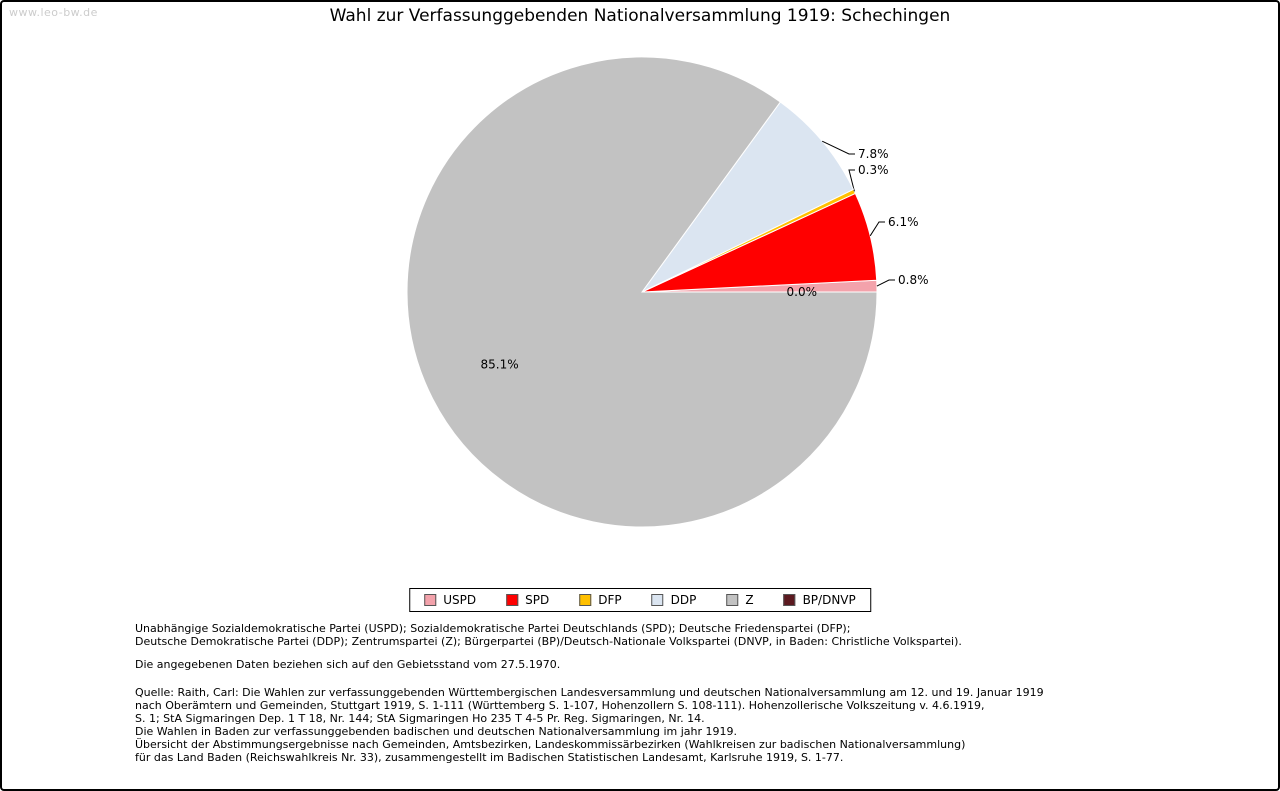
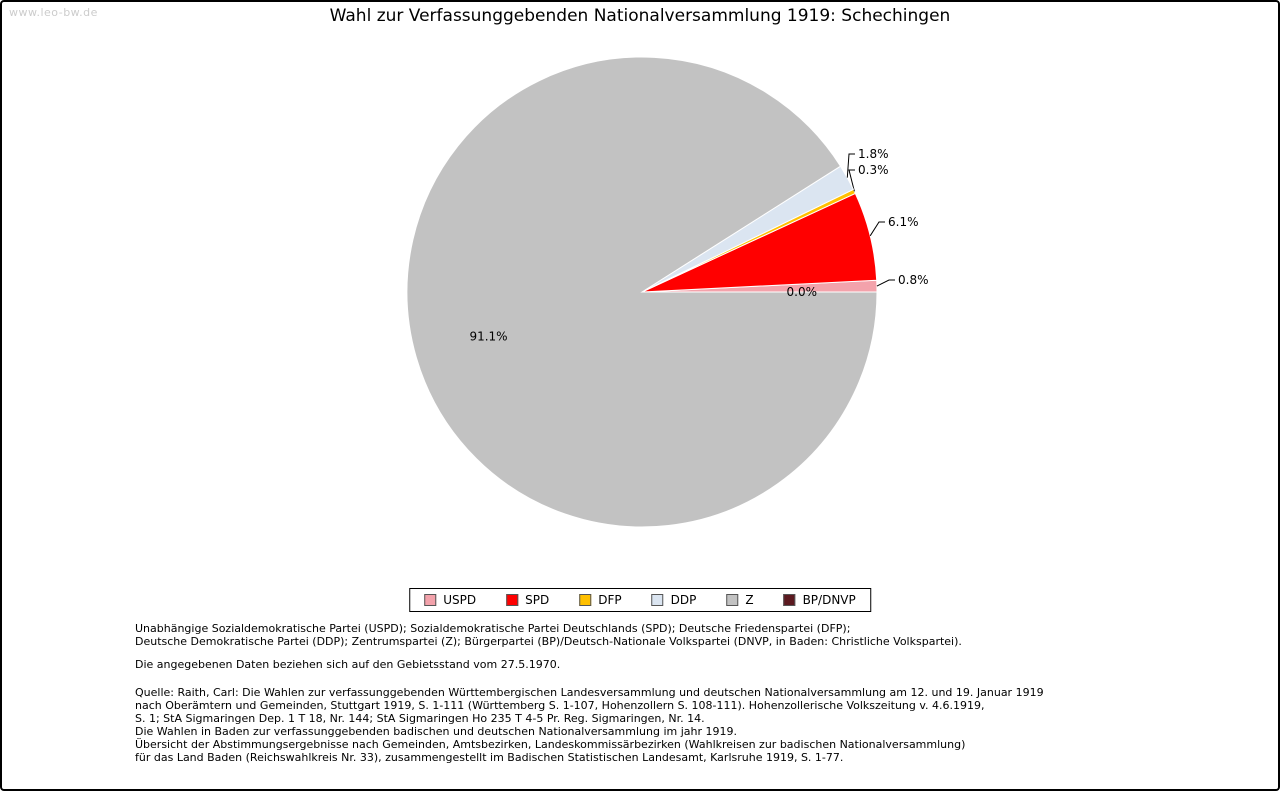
DDP: 7.8% -> 1.8%
Z: 85.1% -> 91.1%
